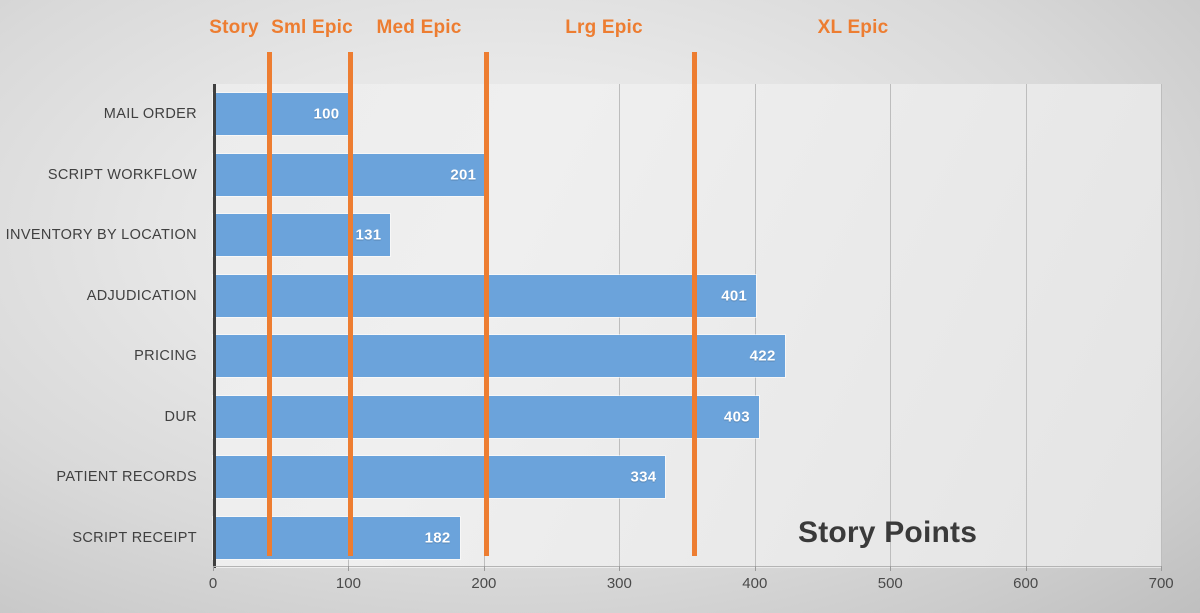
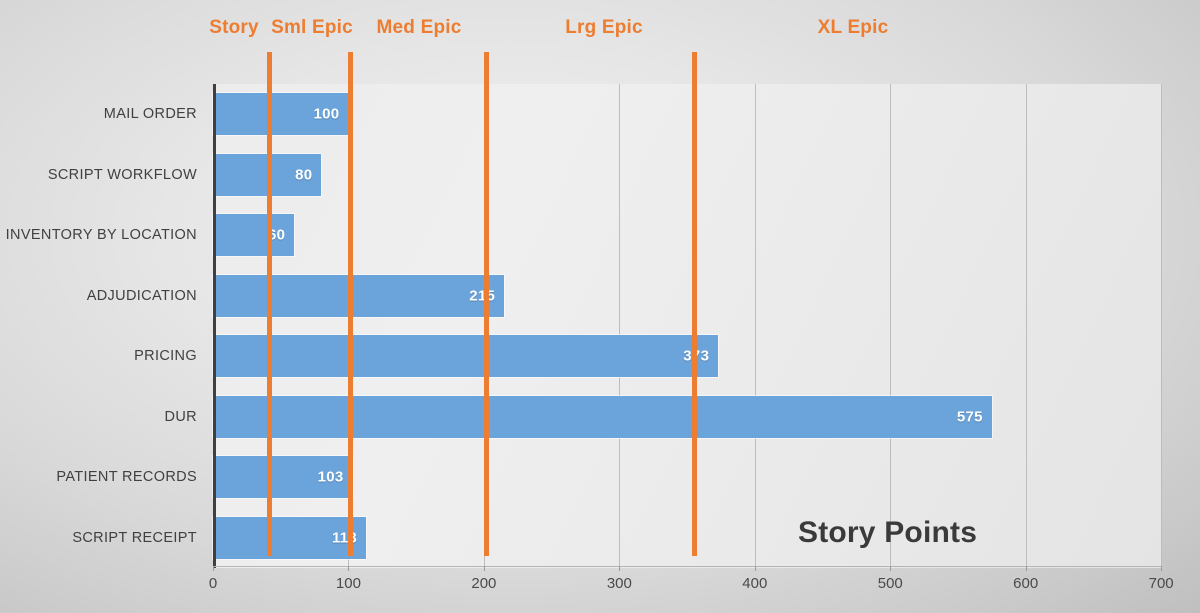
SCRIPT WORKFLOW: 201 -> 80
INVENTORY BY LOCATION: 131 -> 60
ADJUDICATION: 401 -> 215
PRICING: 422 -> 373
DUR: 403 -> 575
PATIENT RECORDS: 334 -> 103
SCRIPT RECEIPT: 182 -> 113
